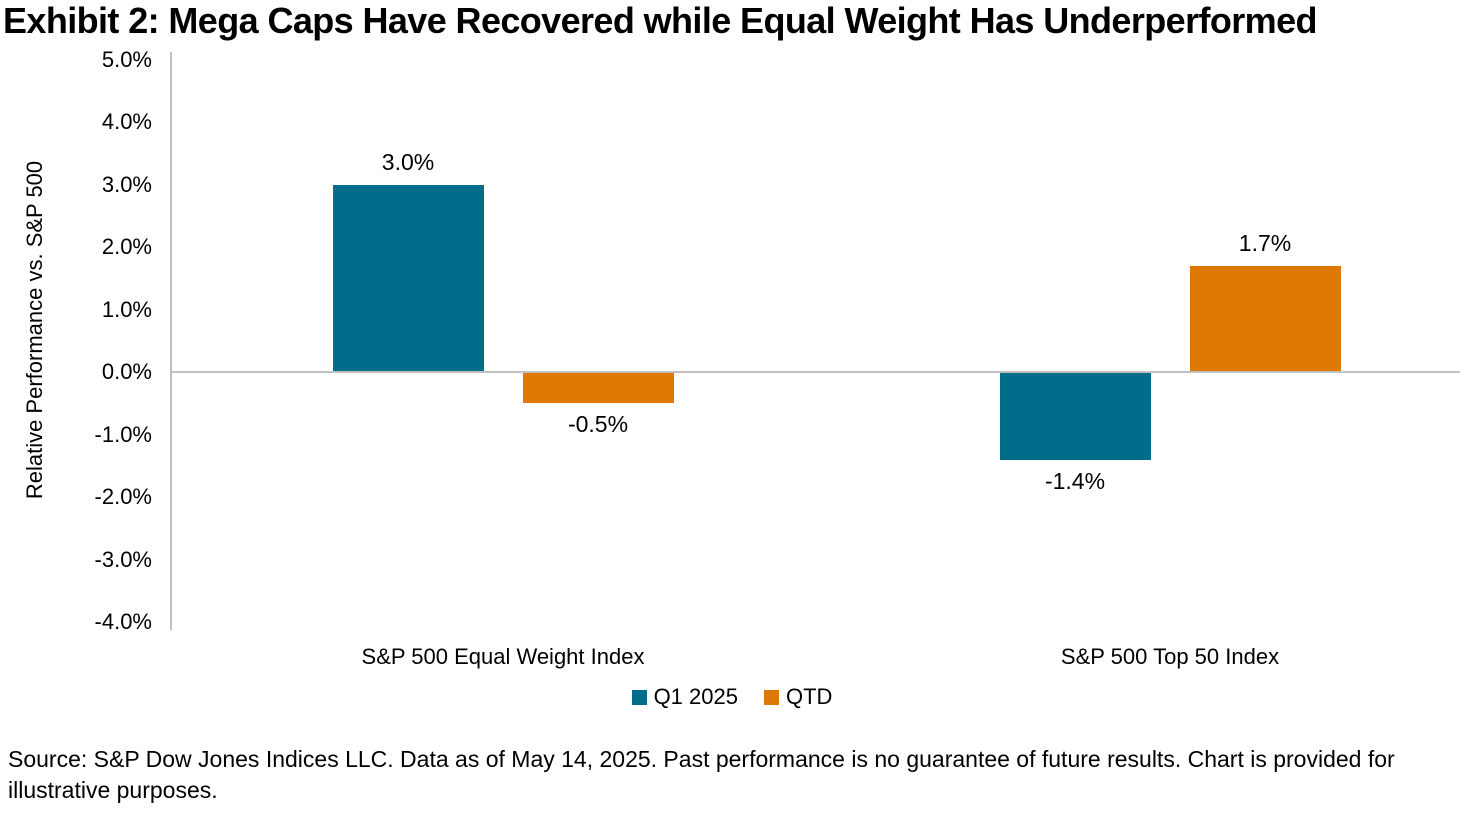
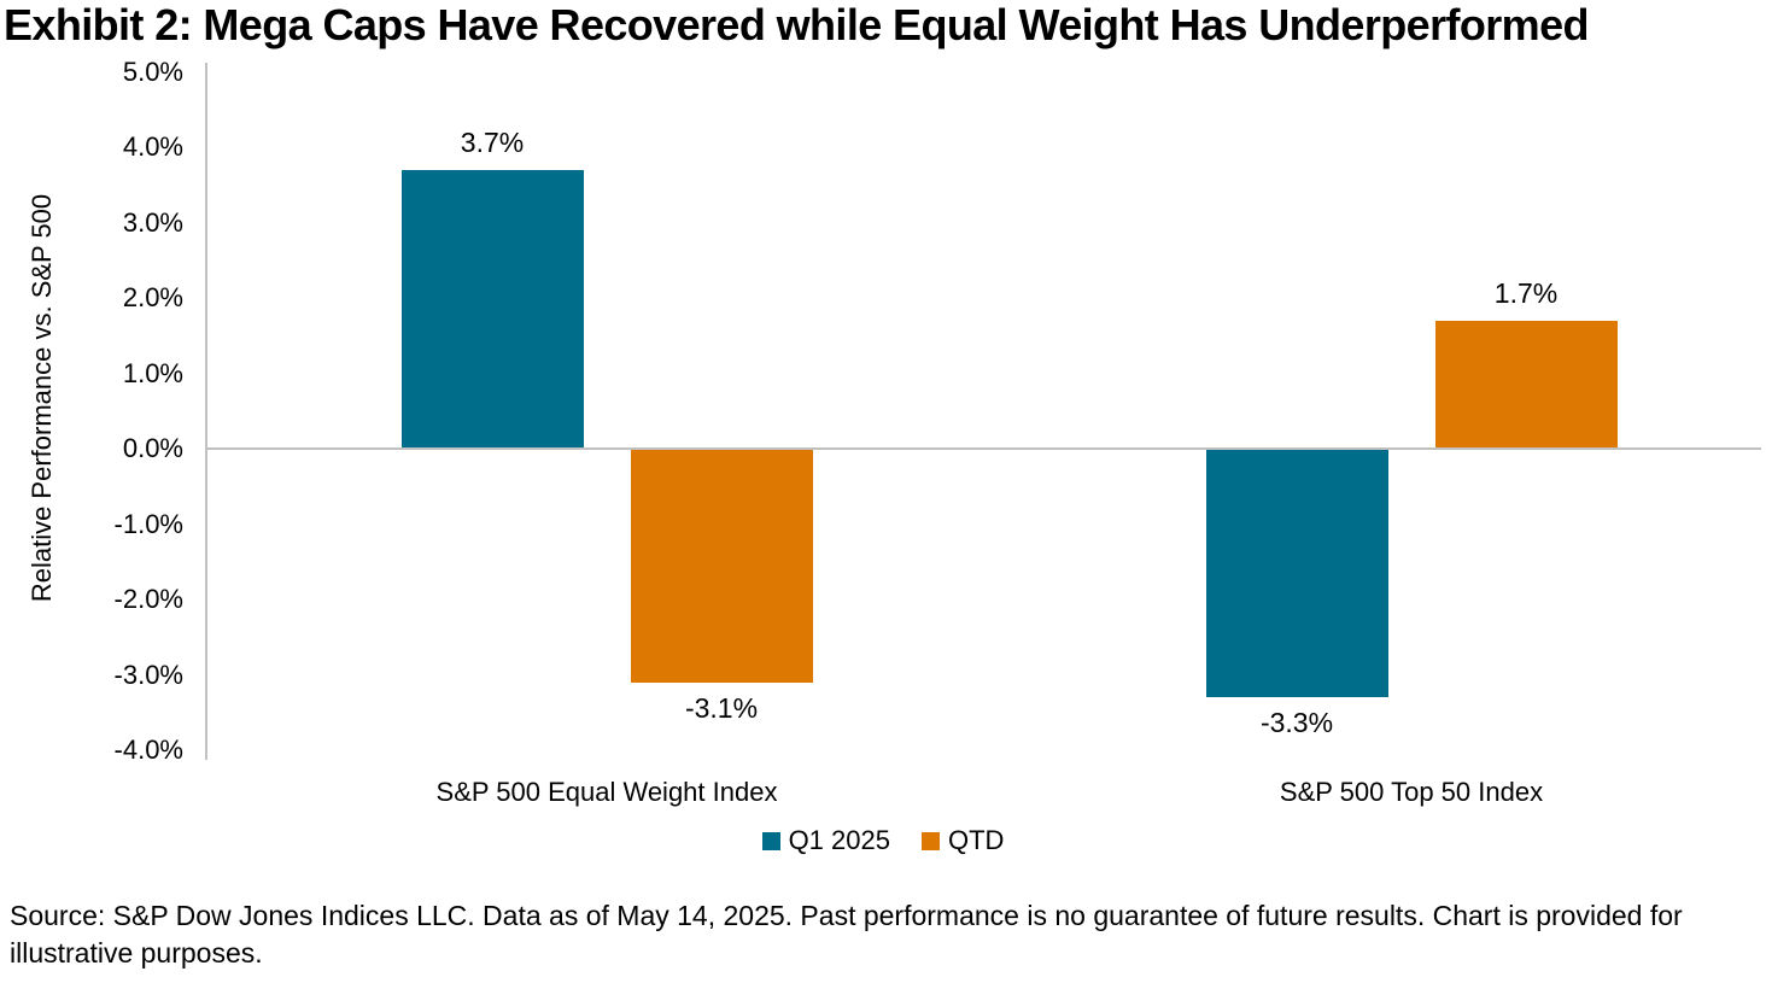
Q1 2025/S&P 500 Equal Weight Index: 3.0% -> 3.7%
QTD/S&P 500 Equal Weight Index: -0.5% -> -3.1%
Q1 2025/S&P 500 Top 50 Index: -1.4% -> -3.3%
